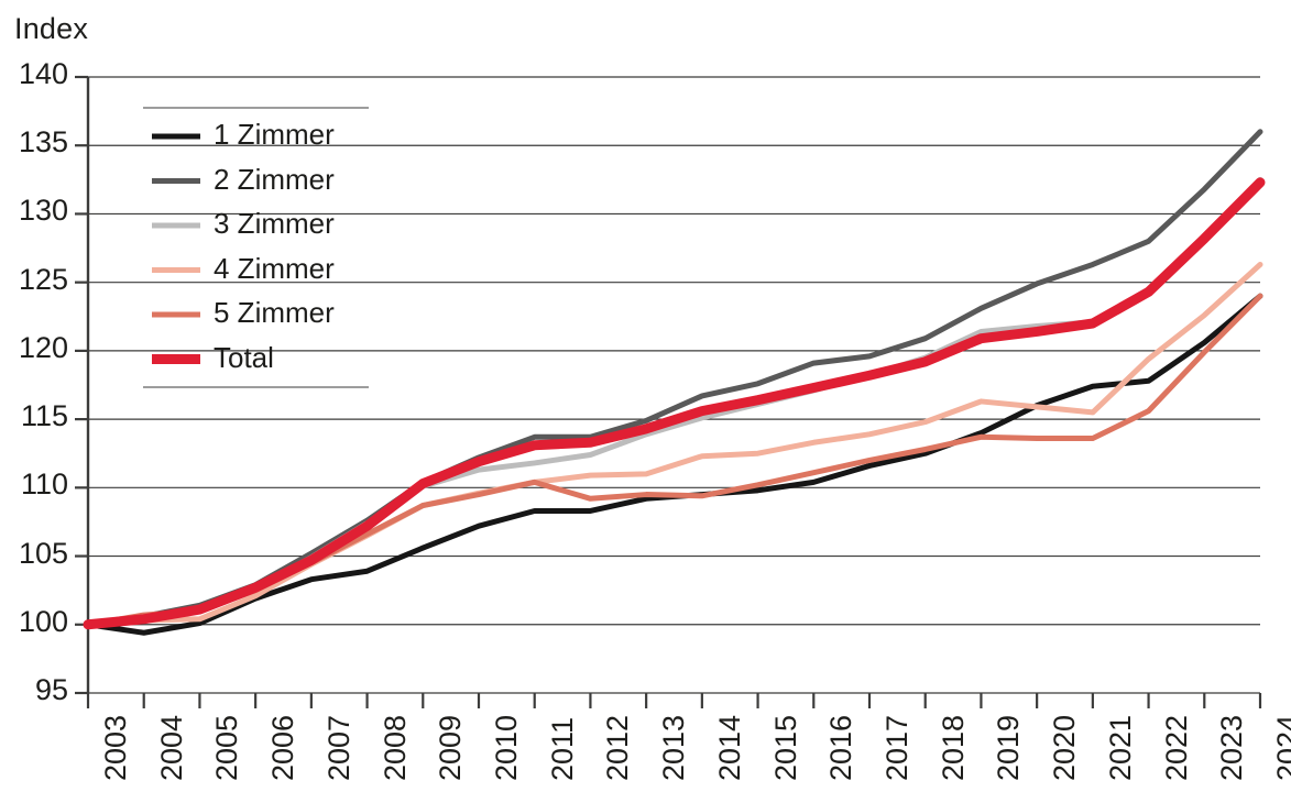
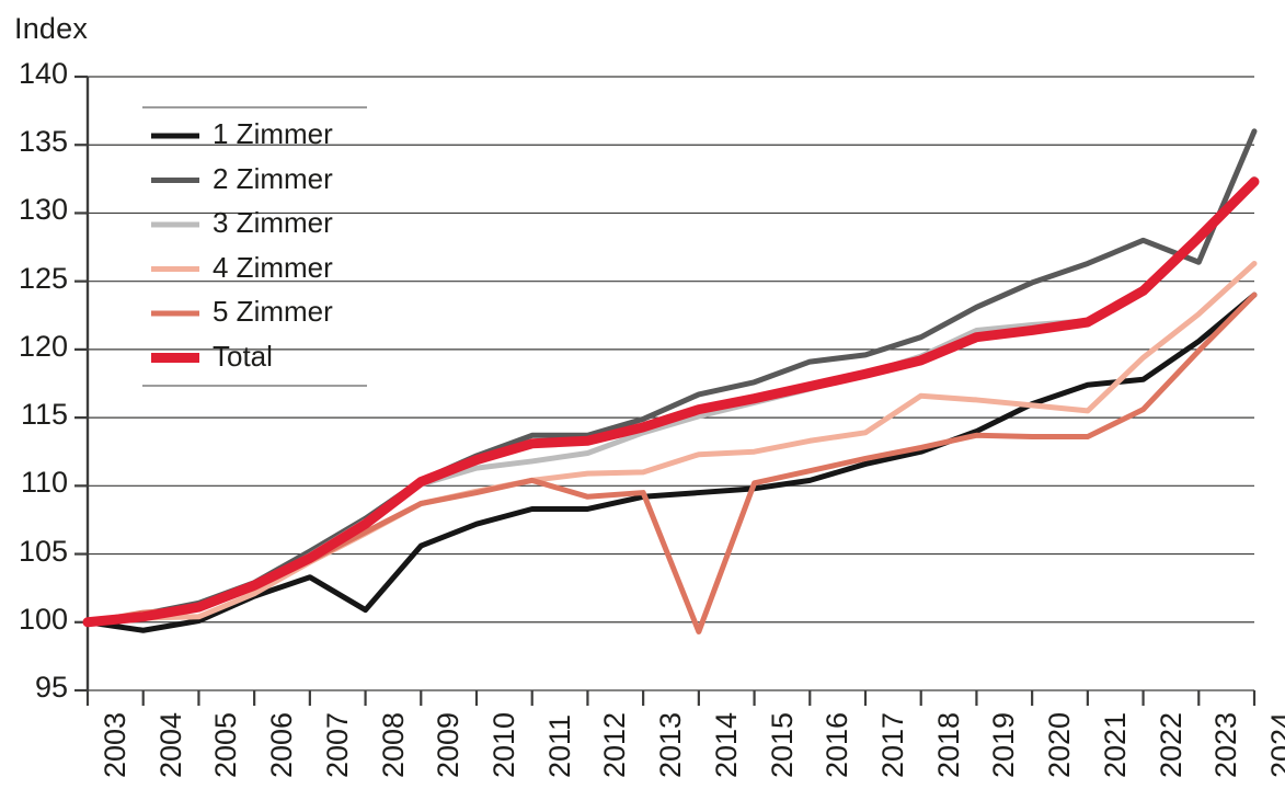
1 Zimmer/2008: 103.9 -> 100.9
5 Zimmer/2014: 109.4 -> 99.3
4 Zimmer/2018: 114.8 -> 116.6
2 Zimmer/2023: 131.8 -> 126.4
